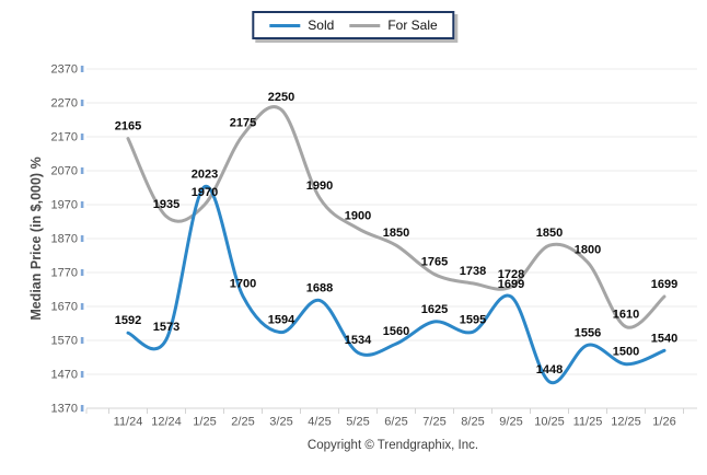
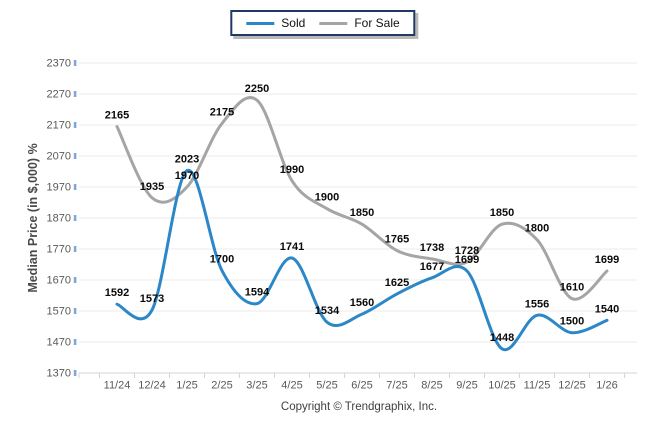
Sold/4/25: 1688 -> 1741
Sold/8/25: 1595 -> 1677
